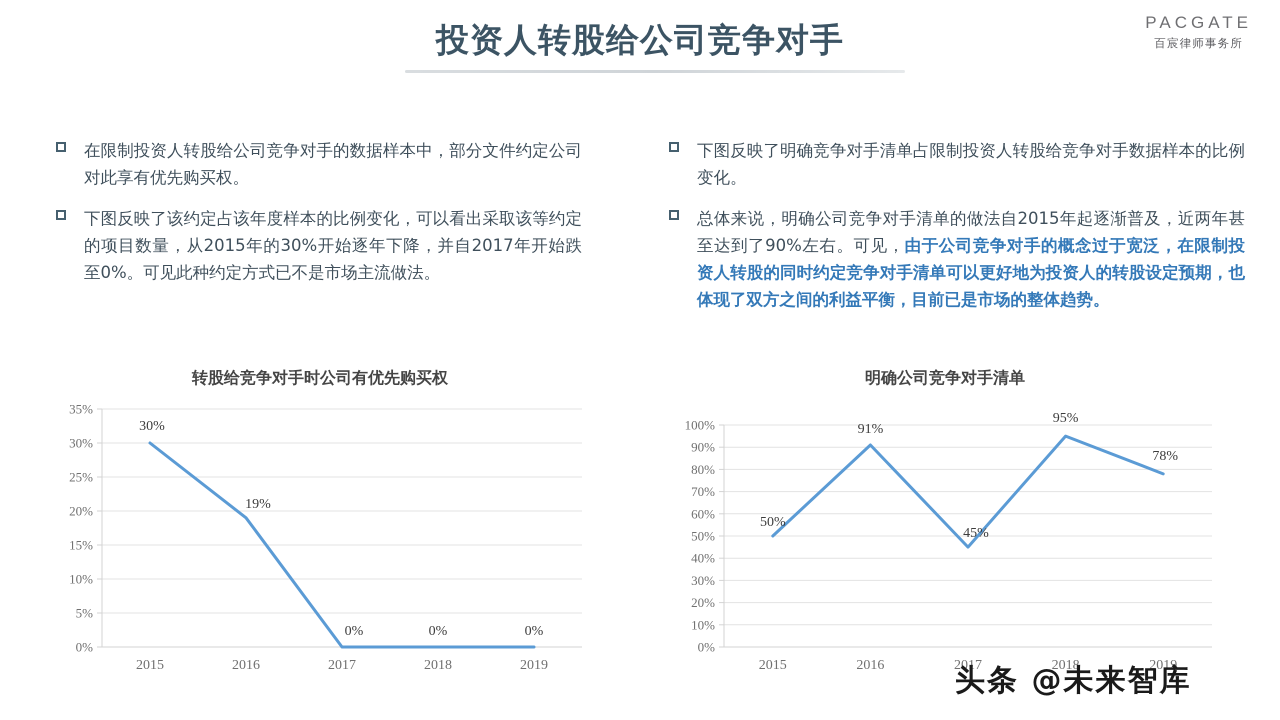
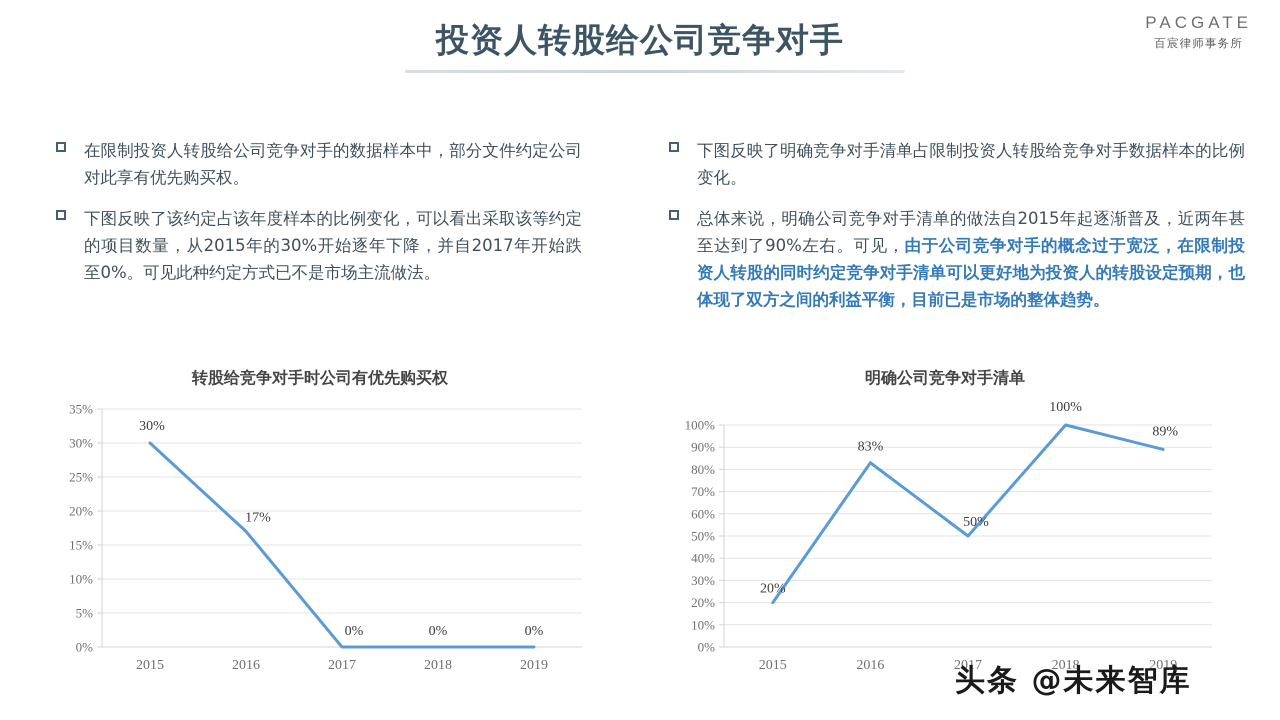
转股给竞争对手时公司有优先购买权/2016: 19% -> 17%
明确公司竞争对手清单/2015: 50% -> 20%
明确公司竞争对手清单/2016: 91% -> 83%
明确公司竞争对手清单/2017: 45% -> 50%
明确公司竞争对手清单/2018: 95% -> 100%
明确公司竞争对手清单/2019: 78% -> 89%
